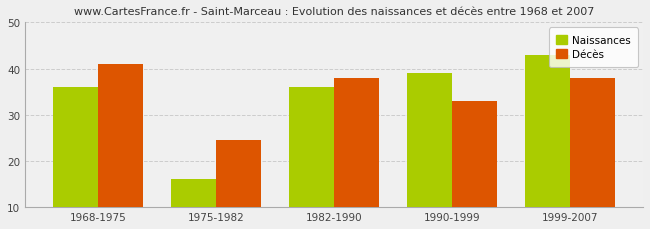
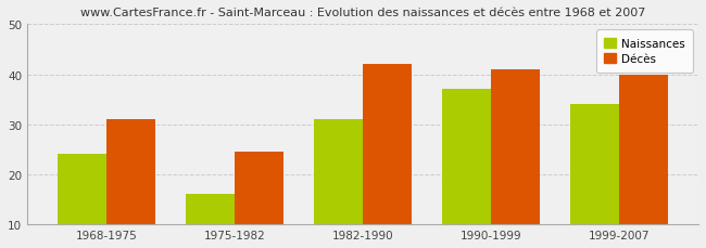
Naissances/1968-1975: 36 -> 24
Décès/1968-1975: 41.0 -> 31.0
Naissances/1982-1990: 36 -> 31
Décès/1982-1990: 38.0 -> 42.0
Naissances/1990-1999: 39 -> 37
Décès/1990-1999: 33.0 -> 41.0
Naissances/1999-2007: 43 -> 34
Décès/1999-2007: 38.0 -> 40.0
